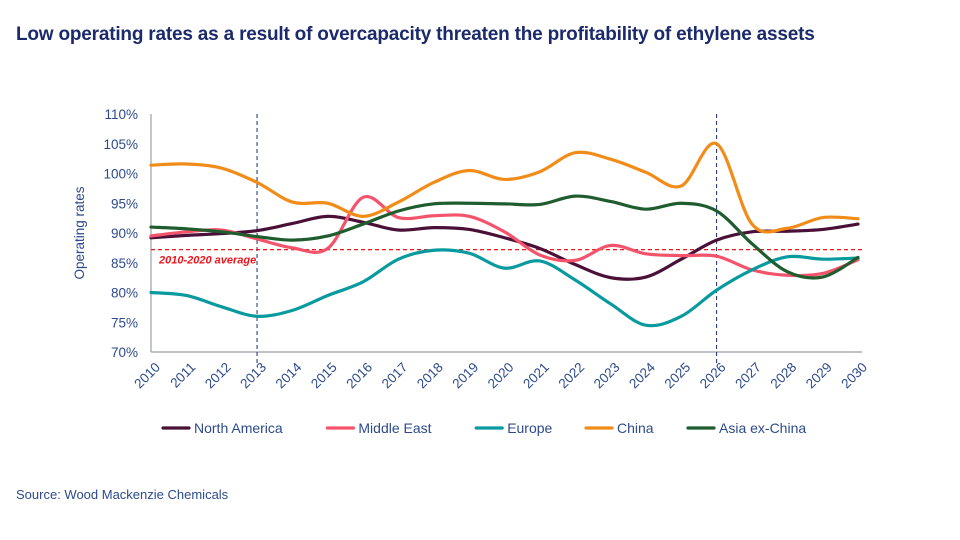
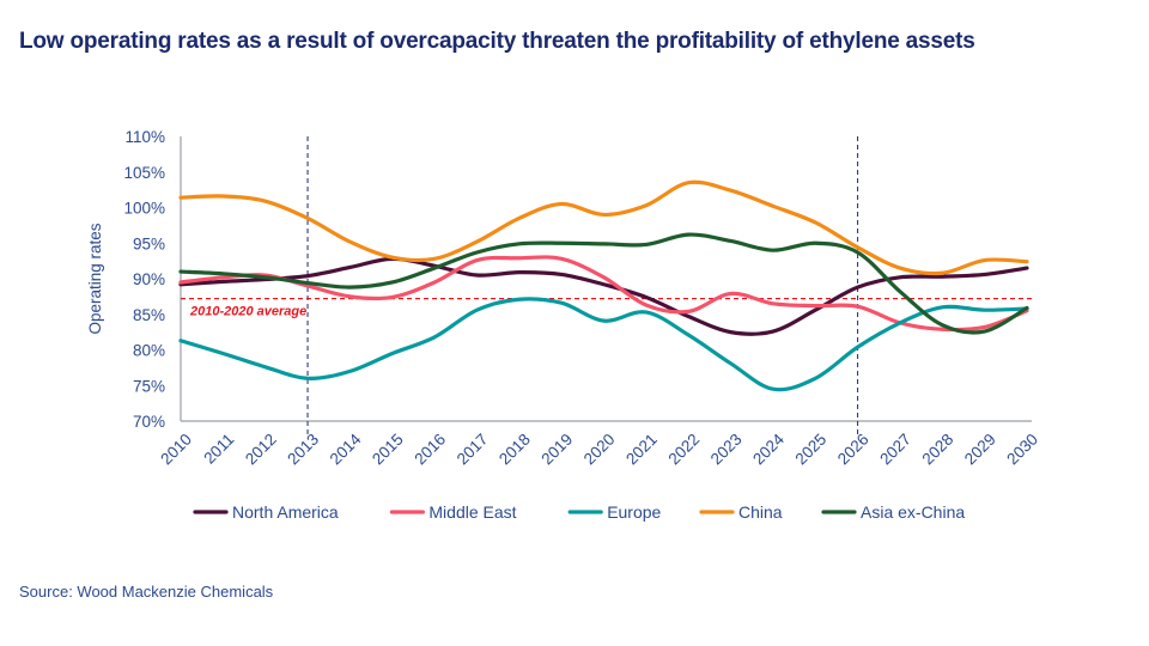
Europe/2010: 80% -> 81%
China/2015: 95% -> 93%
Middle East/2016: 96% -> 90%
China/2026: 105% -> 94%
